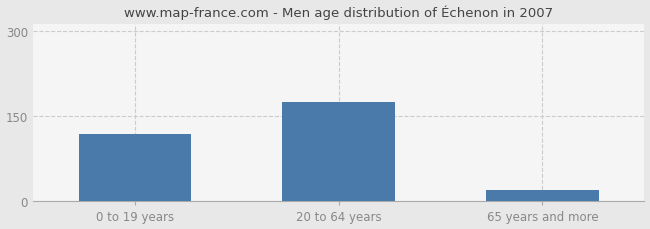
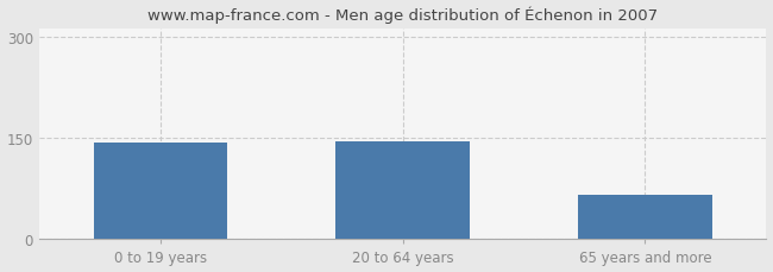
0 to 19 years: 118 -> 144
20 to 64 years: 175 -> 146
65 years and more: 20 -> 66
